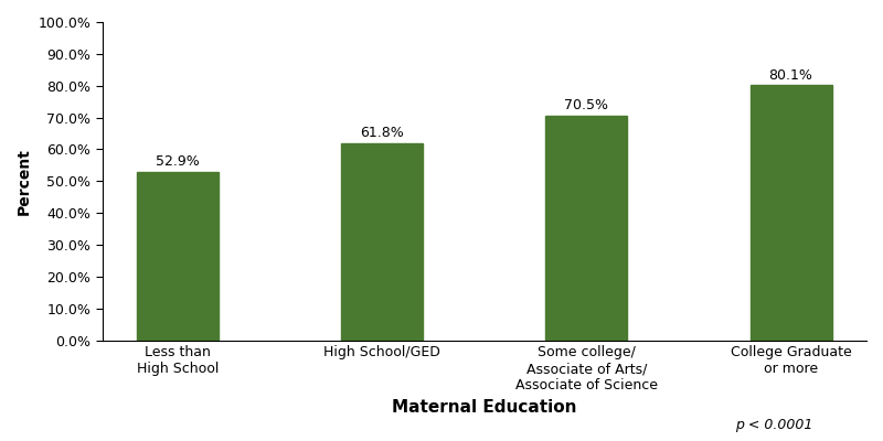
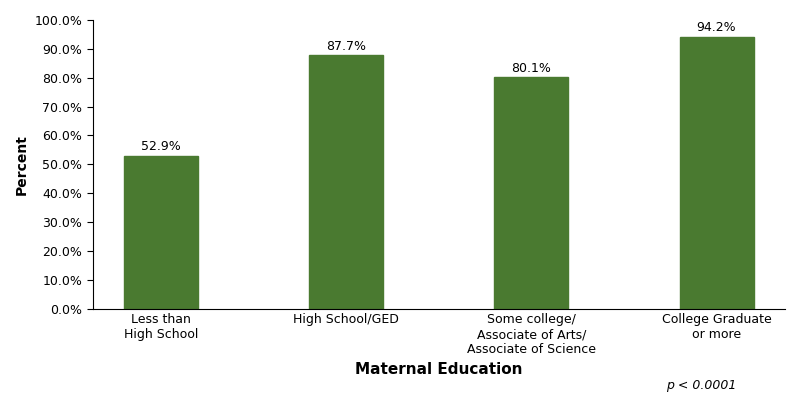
High School/GED: 61.8% -> 87.7%
Some college/ Associate of Arts/ Associate of Science: 70.5% -> 80.1%
College Graduate or more: 80.1% -> 94.2%
